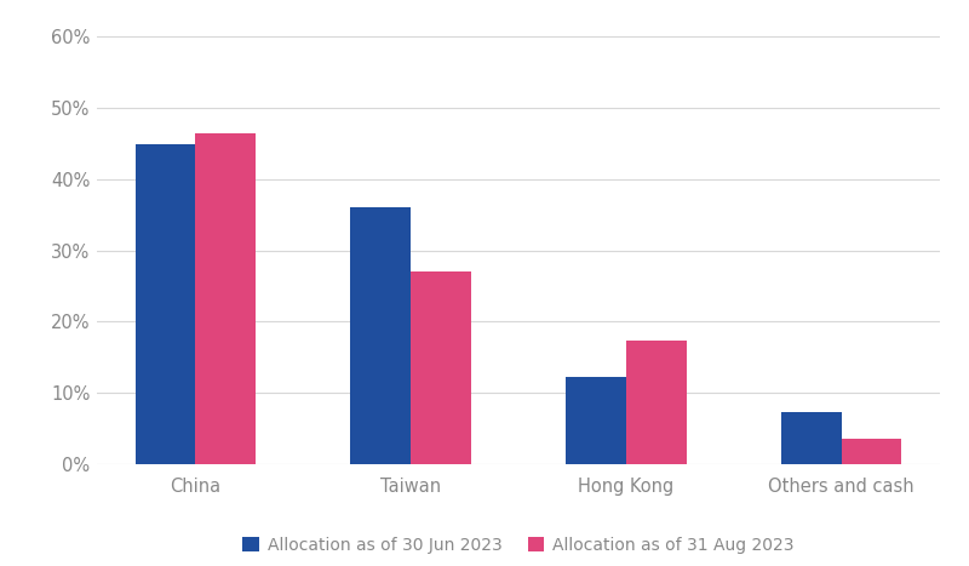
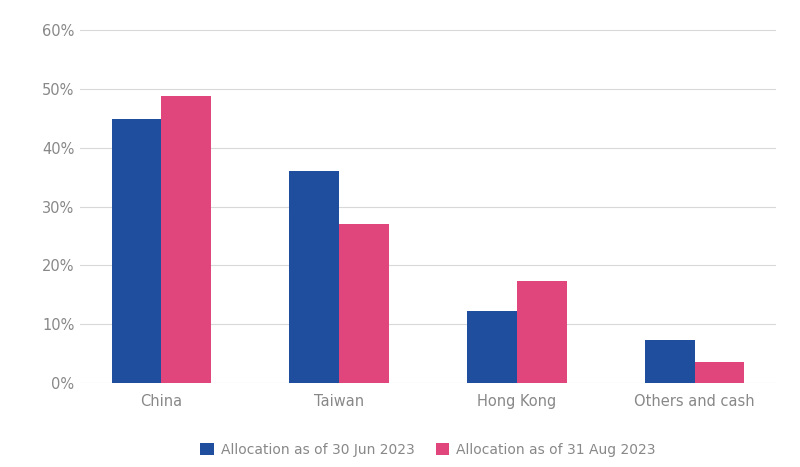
Allocation as of 31 Aug 2023/China: 46.4% -> 48.8%
